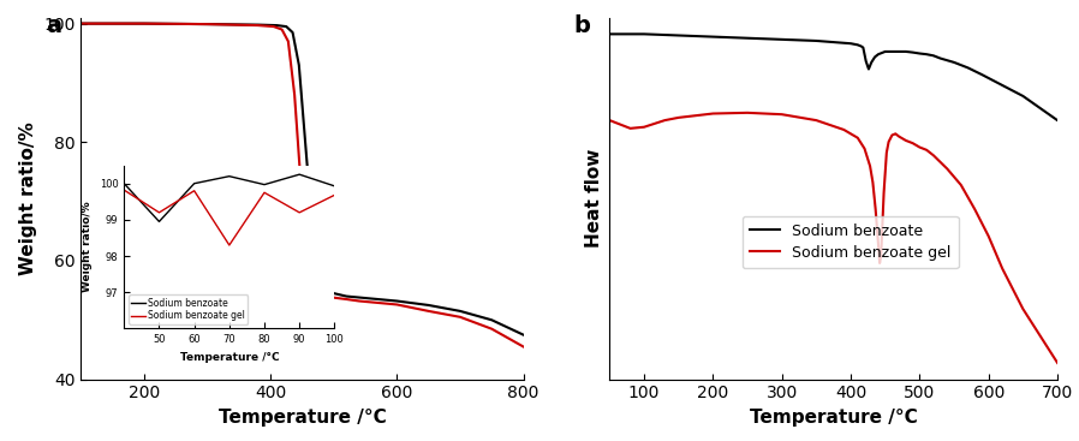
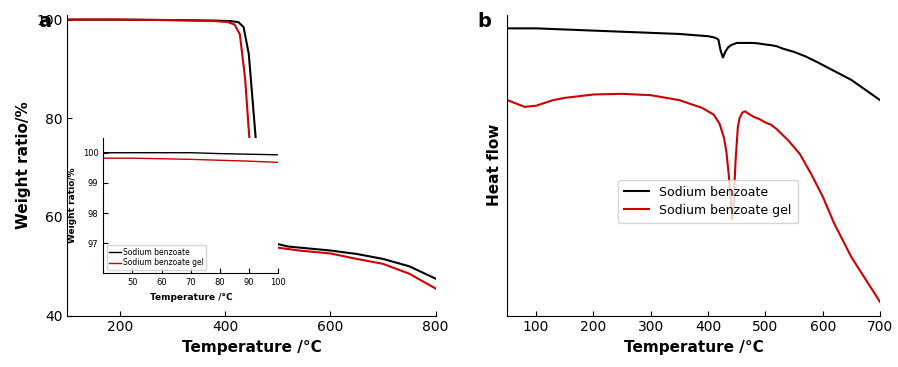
Sodium benzoate/50: 98.95 -> 100.00
Sodium benzoate gel/50: 99.20 -> 99.82
Sodium benzoate/70: 100.20 -> 100.00
Sodium benzoate gel/70: 98.30 -> 99.78
Sodium benzoate/90: 100.25 -> 99.95
Sodium benzoate gel/90: 99.20 -> 99.72
